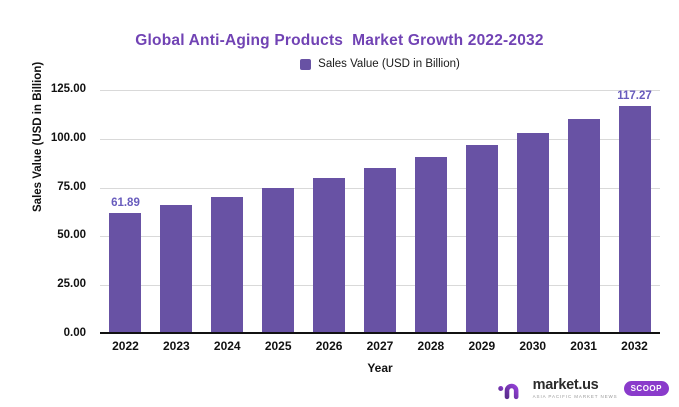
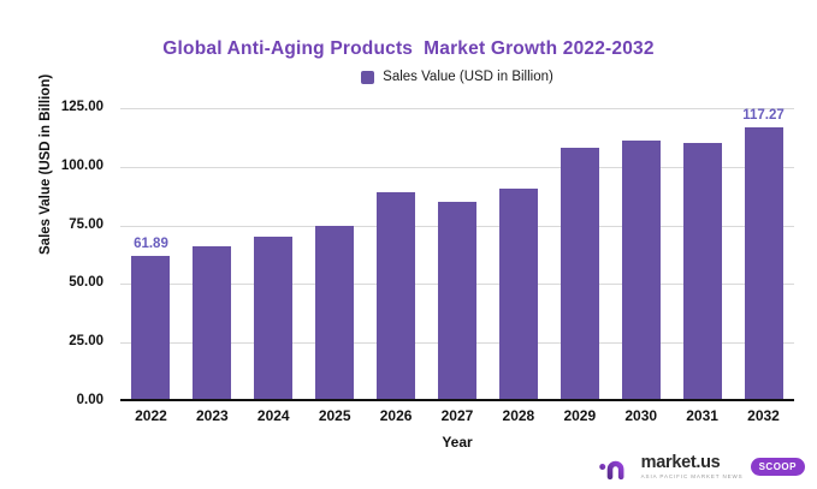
2026: 80 -> 89
2029: 97 -> 108
2030: 103 -> 111
